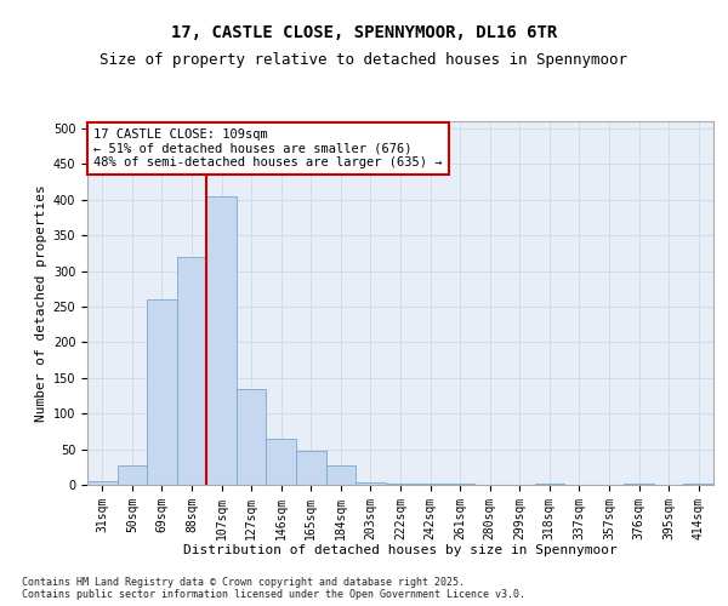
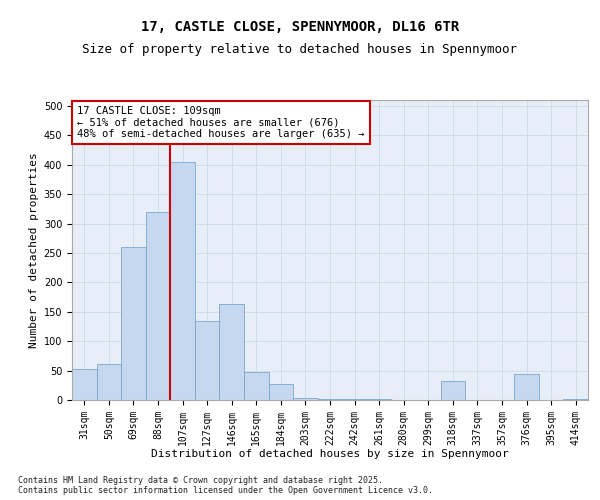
31sqm: 5 -> 52
50sqm: 27 -> 62
146sqm: 65 -> 164
318sqm: 2 -> 32
376sqm: 1 -> 44
